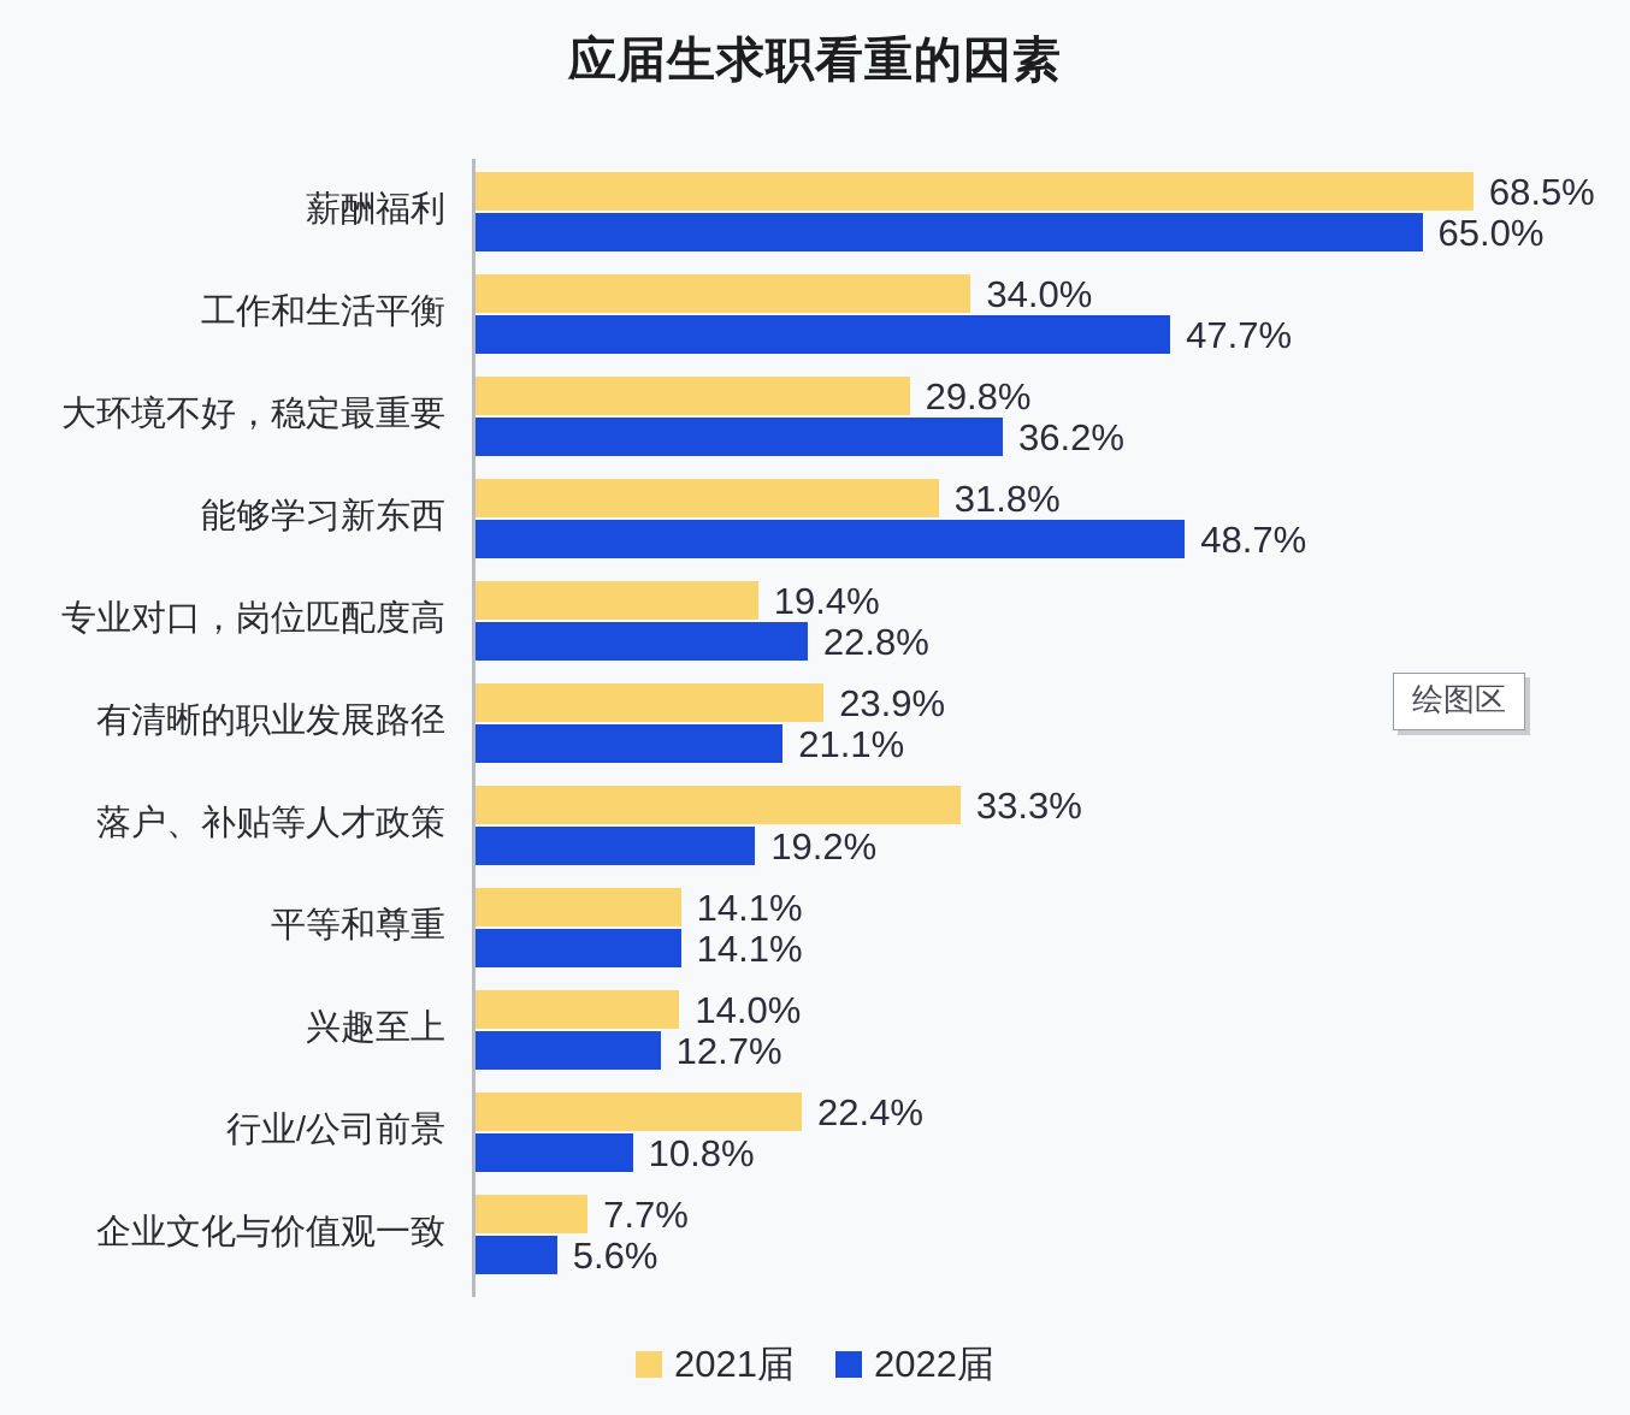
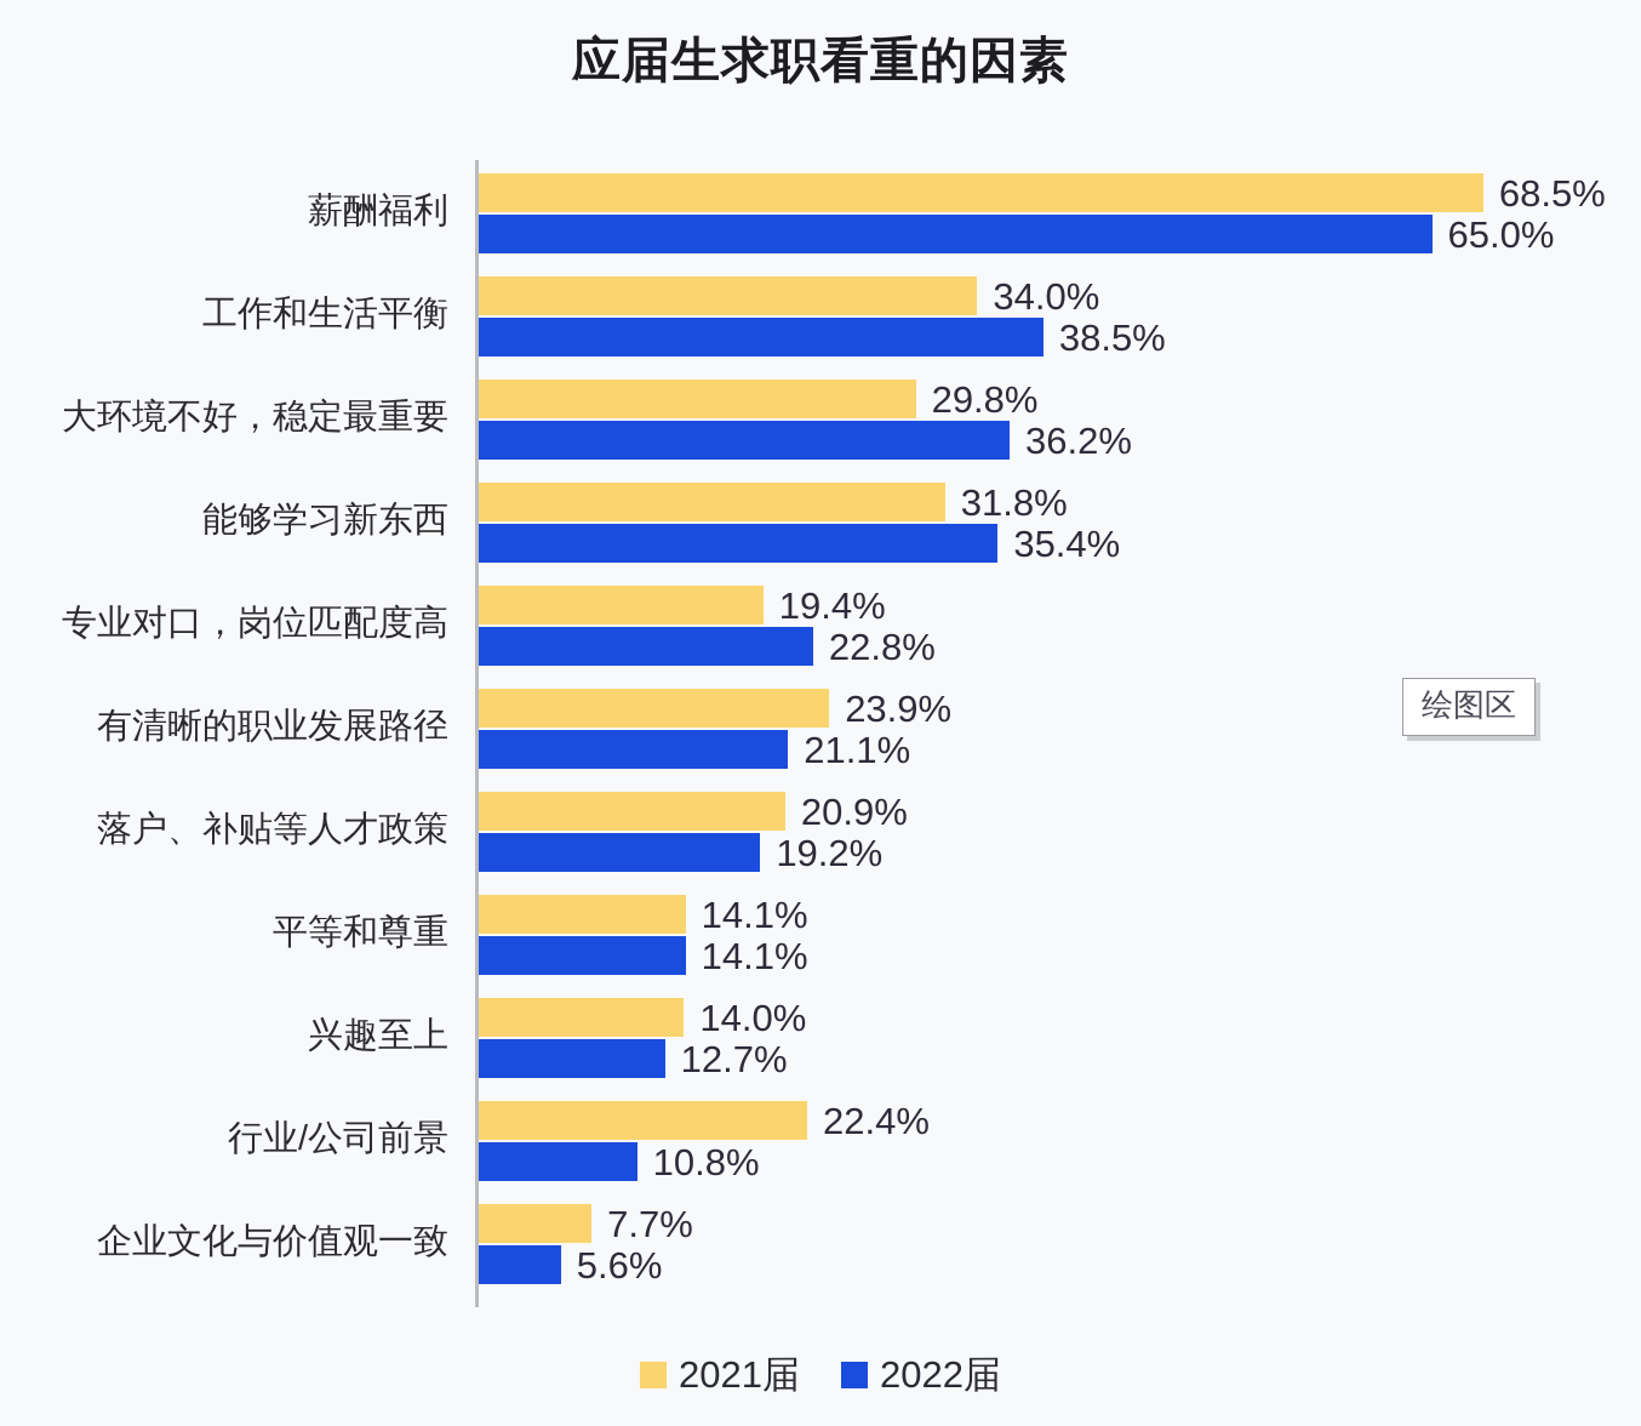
2022届/工作和生活平衡: 47.7% -> 38.5%
2022届/能够学习新东西: 48.7% -> 35.4%
2021届/落户、补贴等人才政策: 33.3% -> 20.9%
